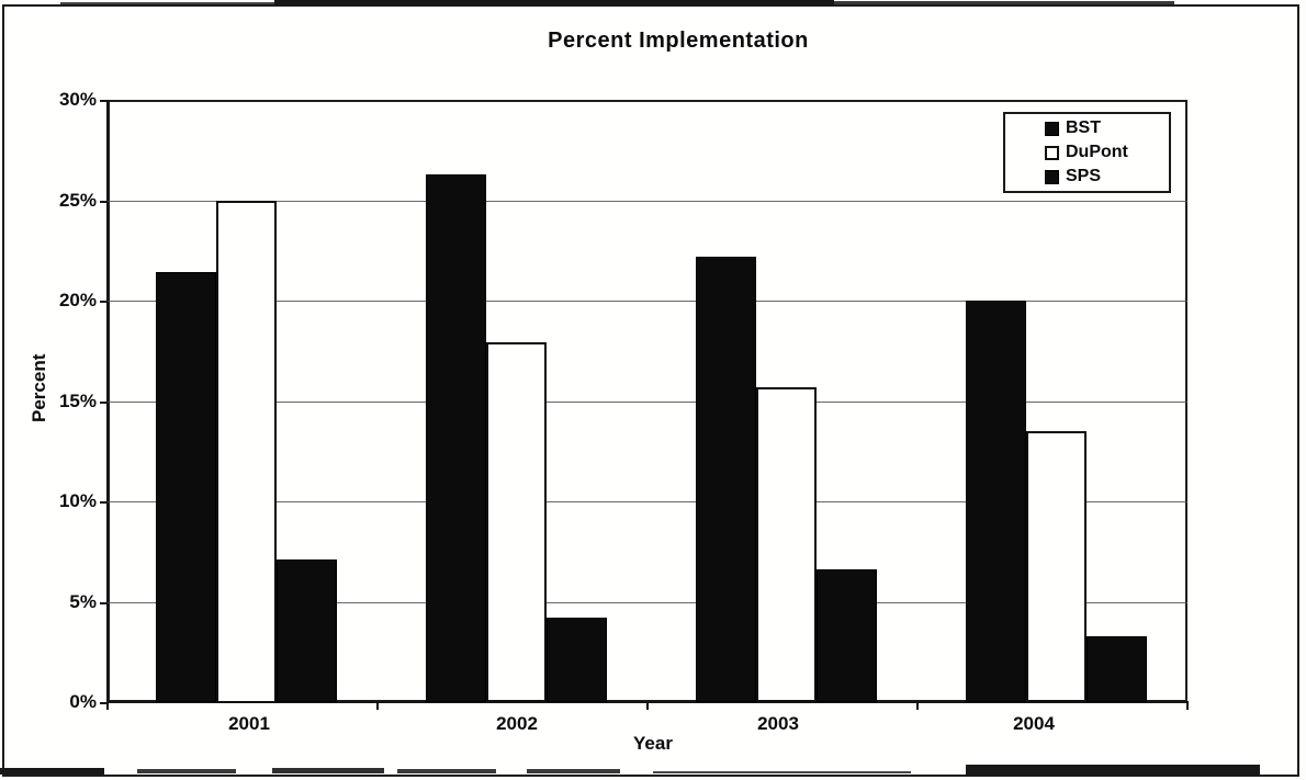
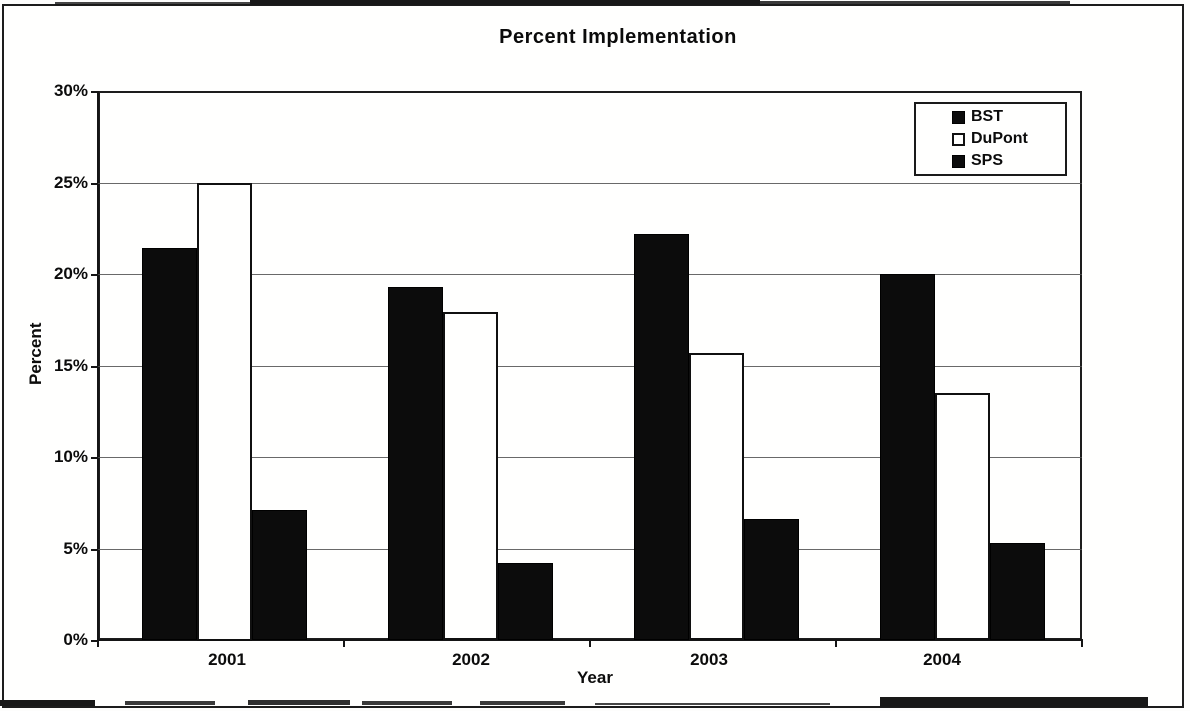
BST/2002: 26.3% -> 19.3%
SPS/2004: 3.3% -> 5.3%
